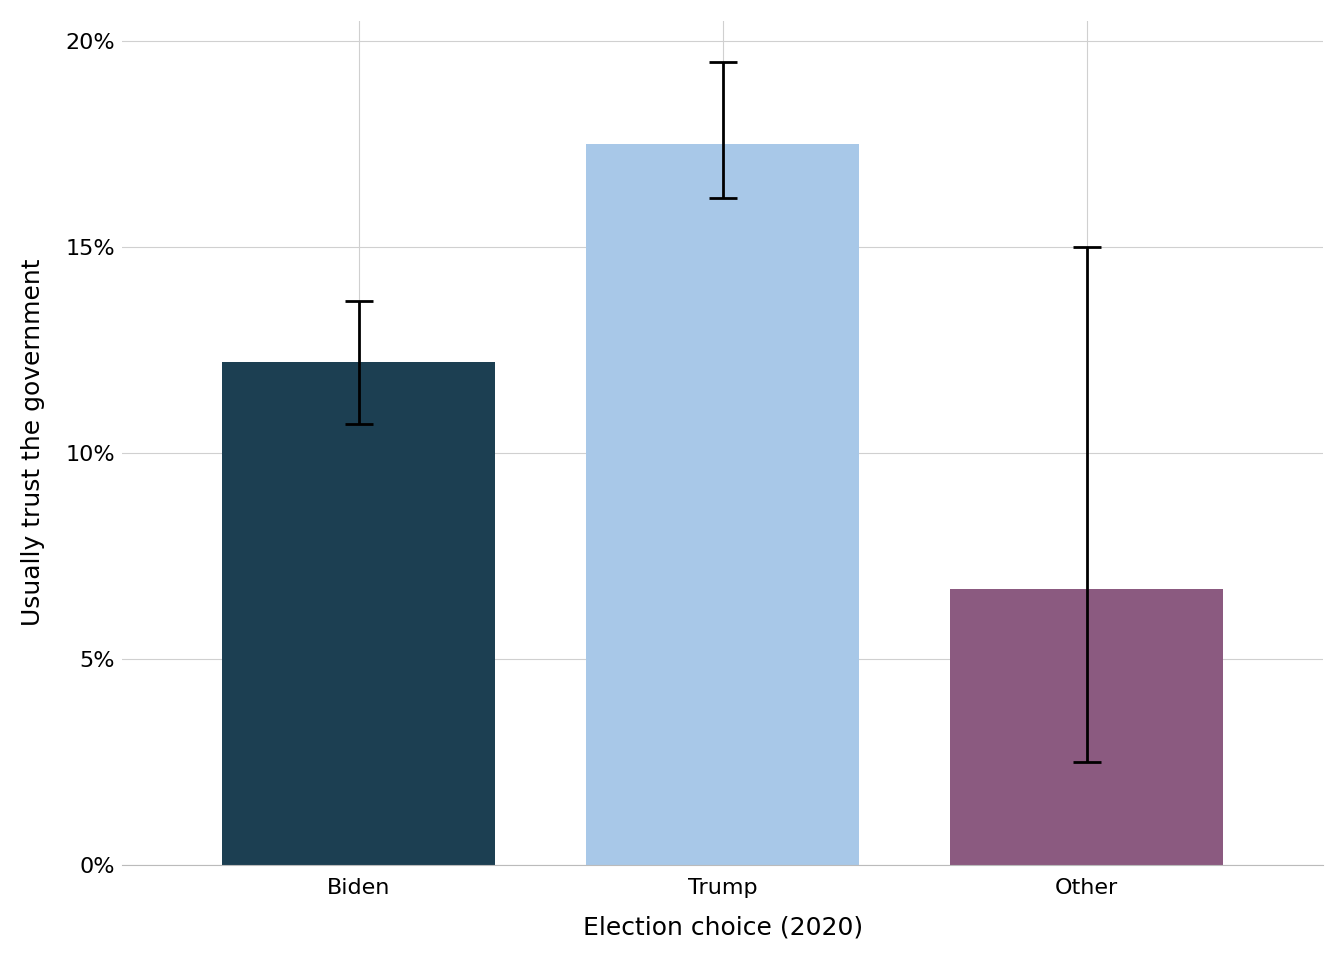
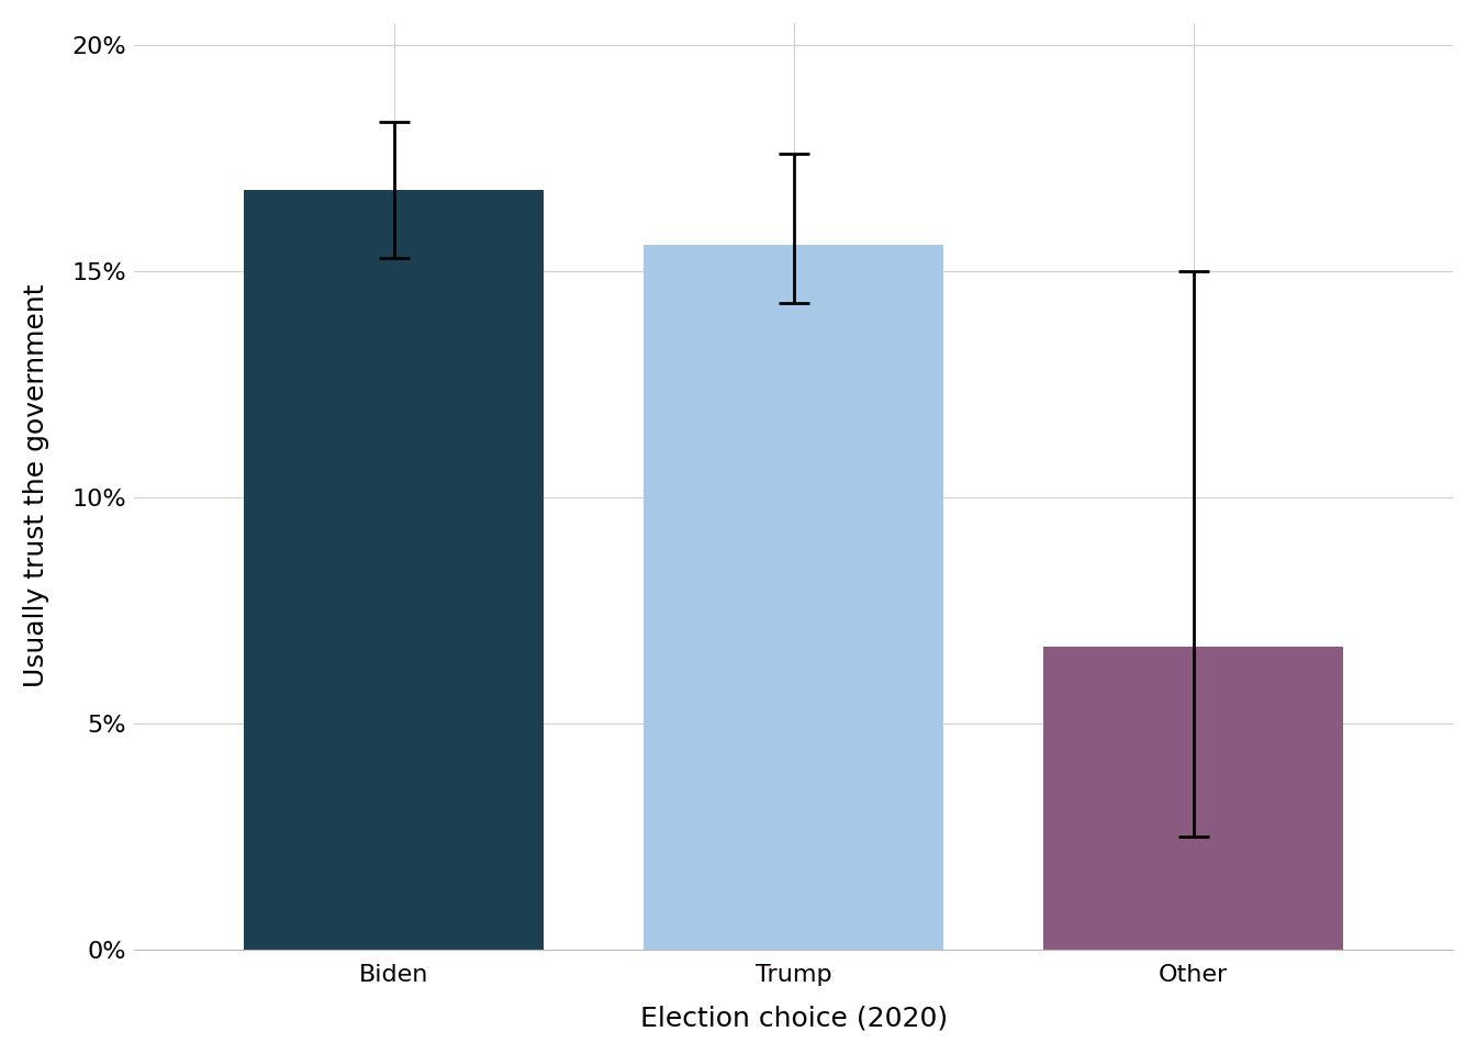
Biden: 12.2% -> 16.8%
Trump: 17.5% -> 15.6%
